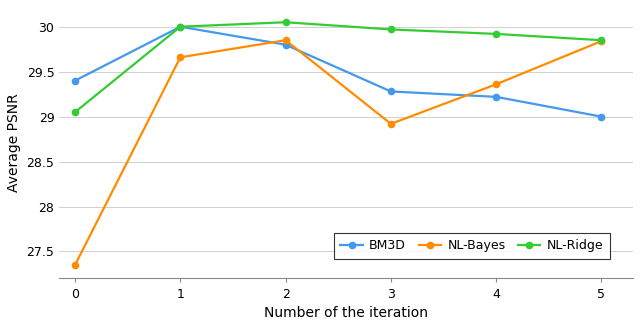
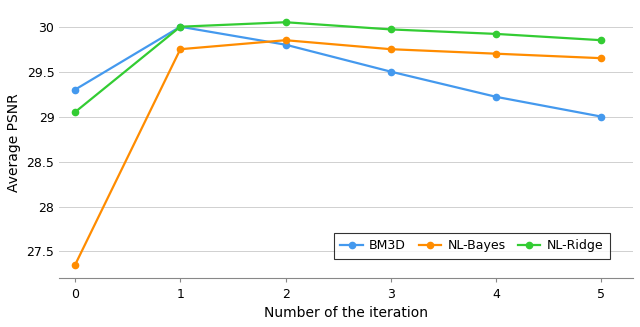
BM3D/0: 29.40 -> 29.30
NL-Bayes/1: 29.66 -> 29.75
BM3D/3: 29.28 -> 29.50
NL-Bayes/3: 28.92 -> 29.75
NL-Bayes/4: 29.36 -> 29.70
NL-Bayes/5: 29.84 -> 29.65
